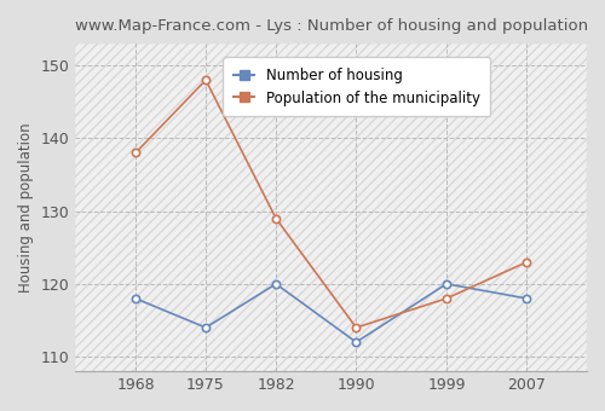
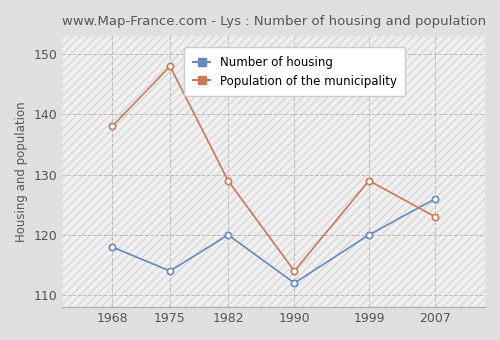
Population of the municipality/1999: 118 -> 129
Number of housing/2007: 118 -> 126
